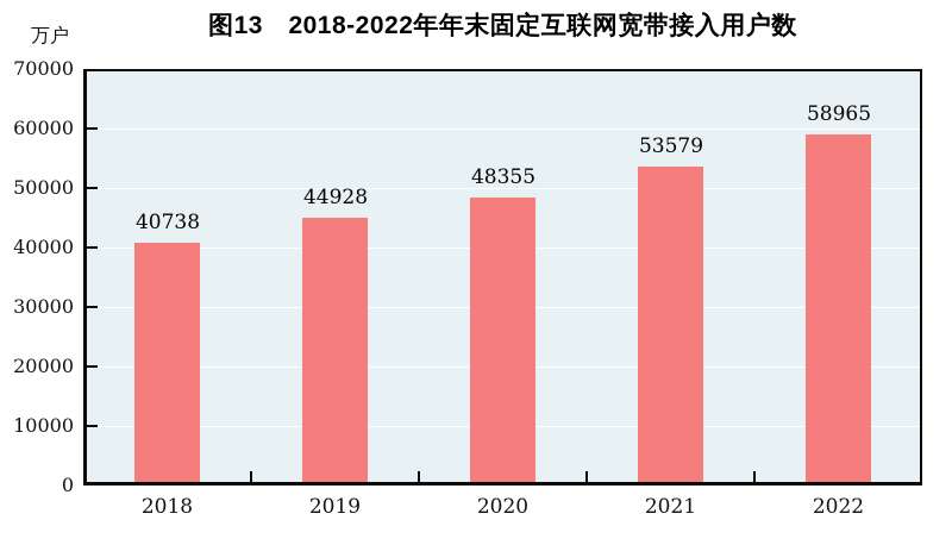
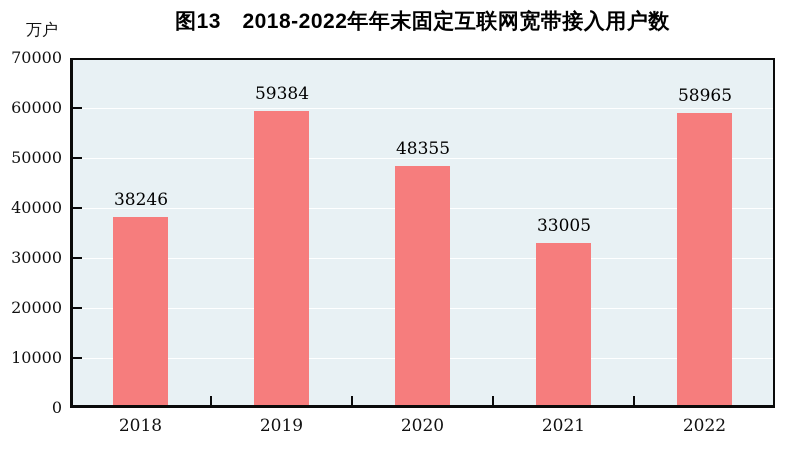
2018: 40738 -> 38246
2019: 44928 -> 59384
2021: 53579 -> 33005
